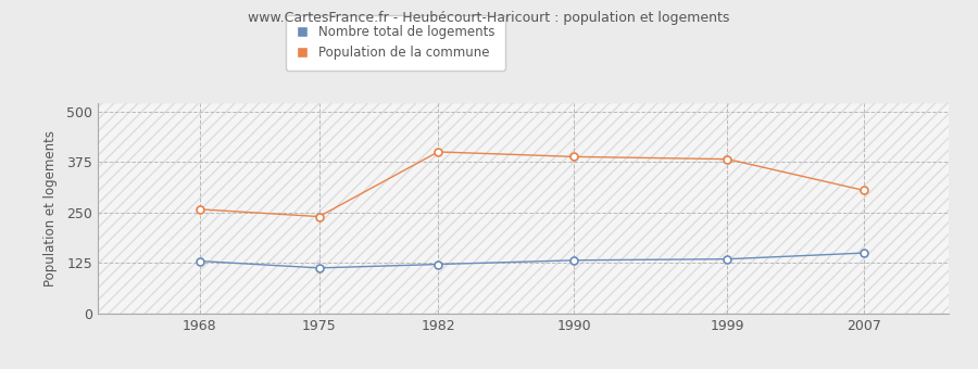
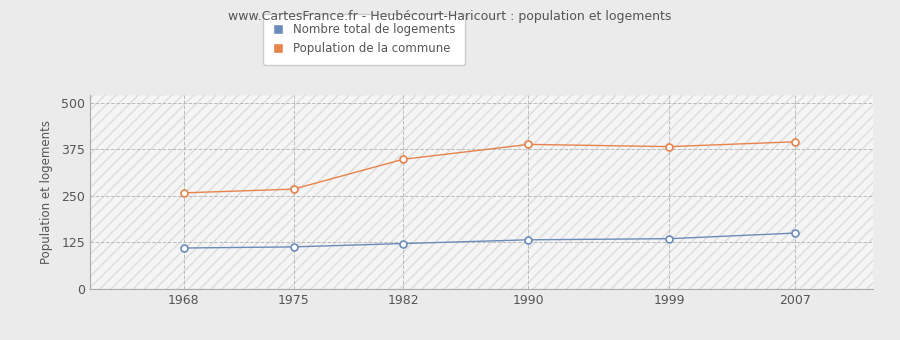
Nombre total de logements/1968: 130 -> 110
Population de la commune/1975: 240 -> 268
Population de la commune/1982: 400 -> 348
Population de la commune/2007: 305 -> 395
